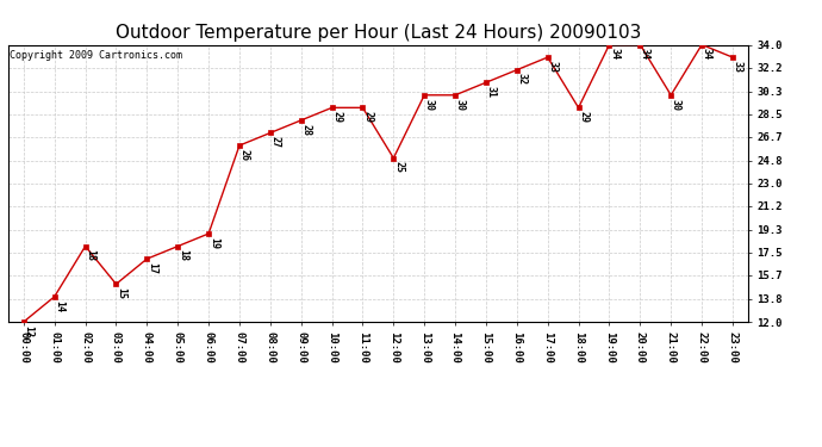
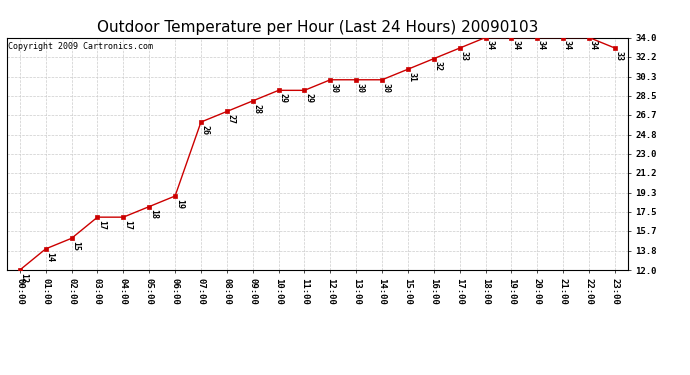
02:00: 18 -> 15
03:00: 15 -> 17
12:00: 25 -> 30
18:00: 29 -> 34
21:00: 30 -> 34
